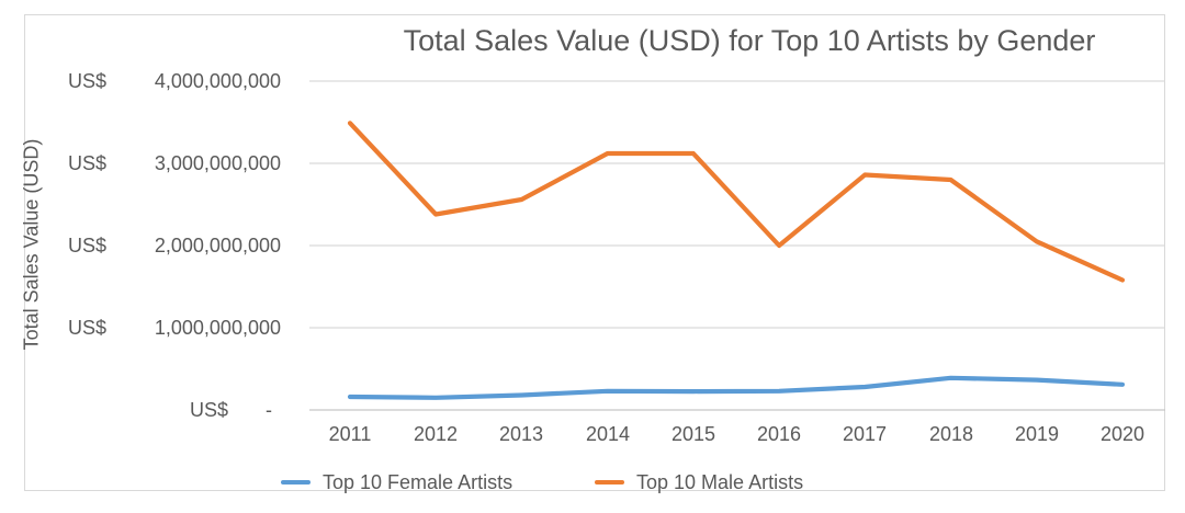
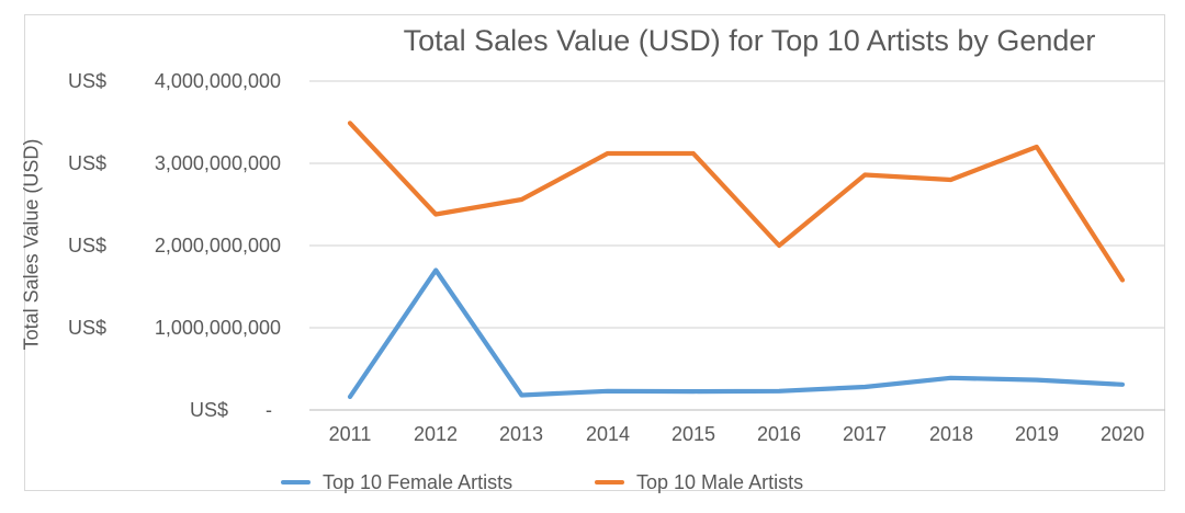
Top 10 Female Artists/2012: 200000000 -> 1700000000
Top 10 Male Artists/2019: 2000000000 -> 3200000000
